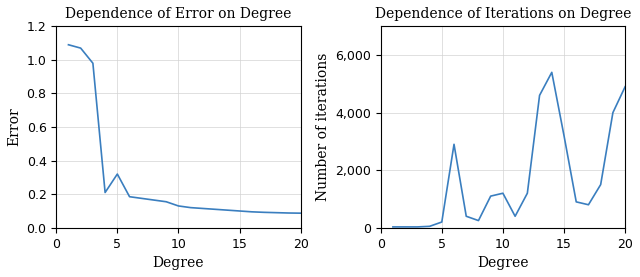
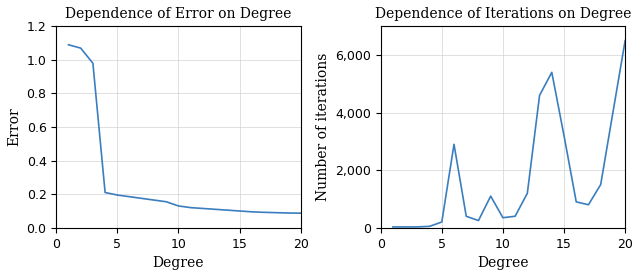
Dependence of Error on Degree/5: 0.32 -> 0.20
Dependence of Iterations on Degree/10: 1,200 -> 350
Dependence of Iterations on Degree/20: 4,900 -> 6,500
